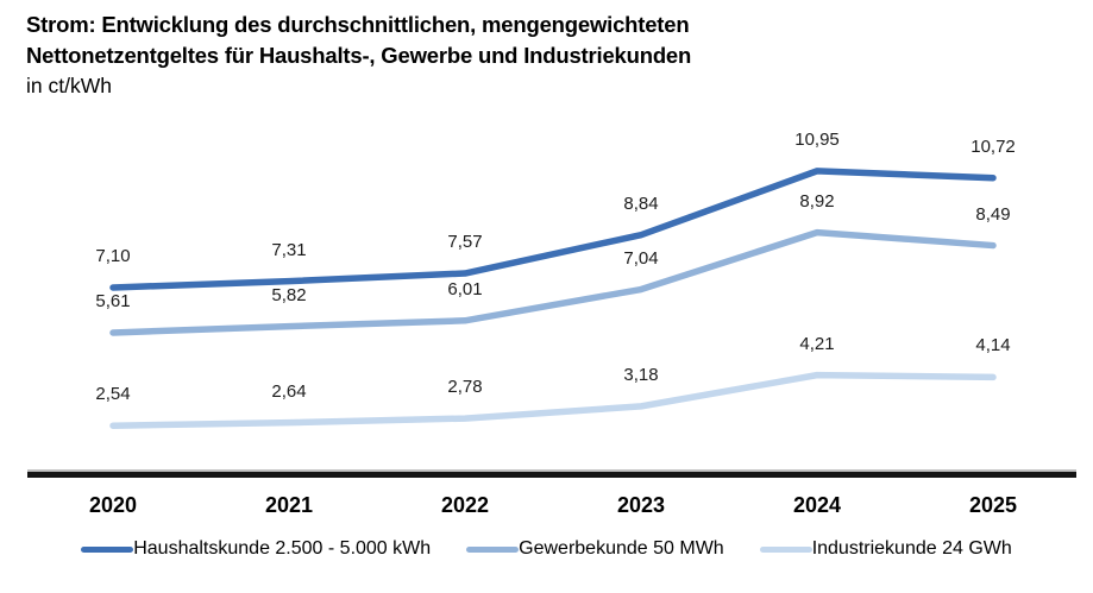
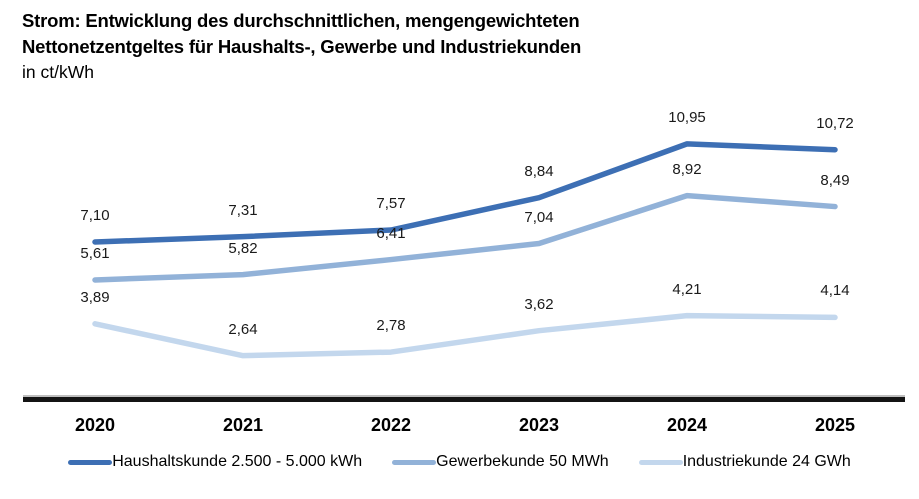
Industriekunde 24 GWh/2020: 2,54 -> 3,89
Gewerbekunde 50 MWh/2022: 6,01 -> 6,41
Industriekunde 24 GWh/2023: 3,18 -> 3,62
